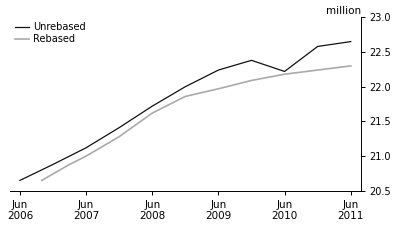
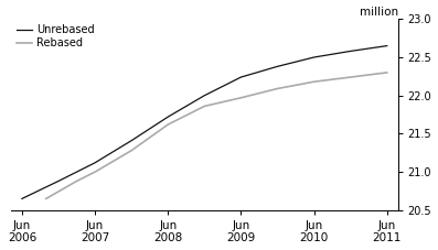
Unrebased/Jun 2010: 22.22 -> 22.50
